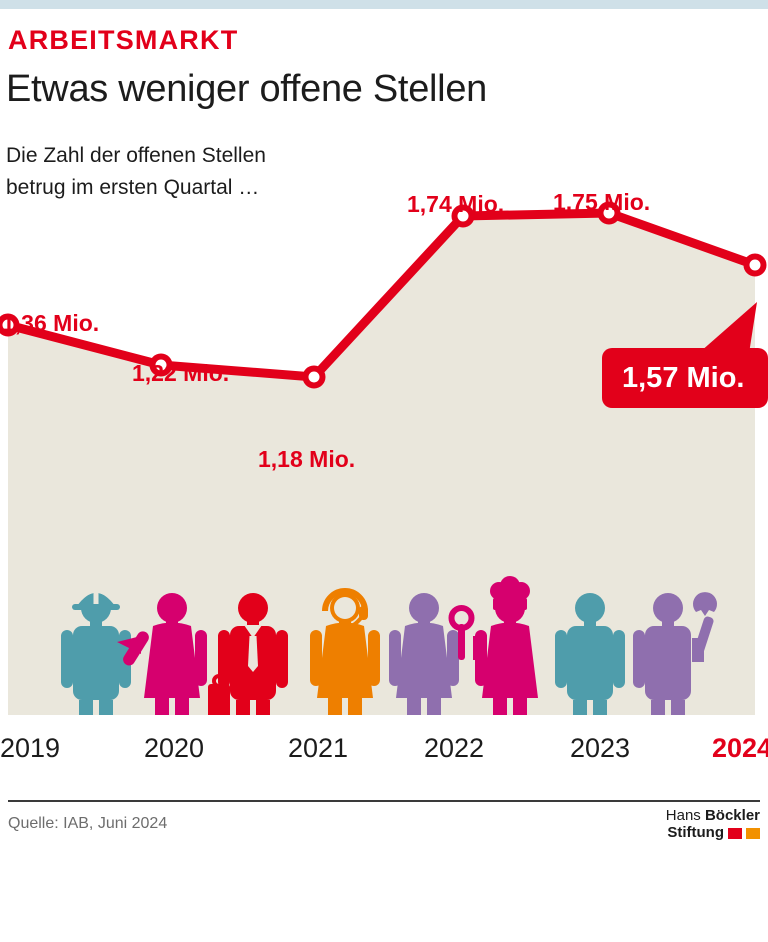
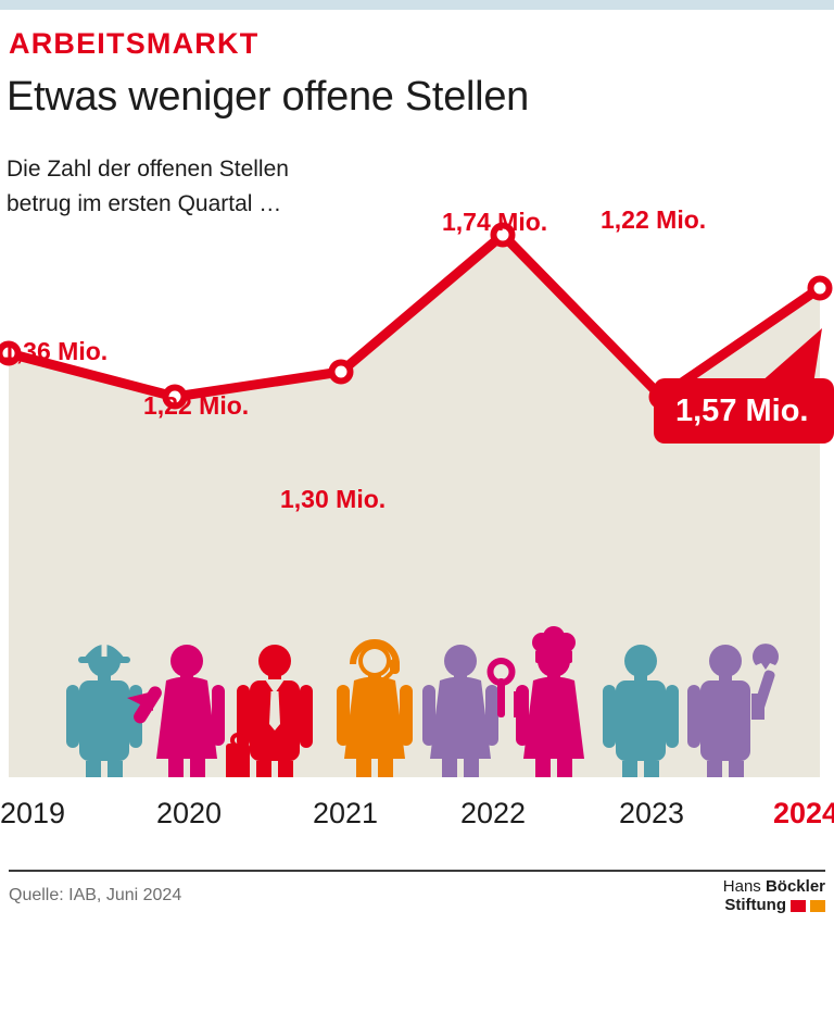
2021: 1,18 -> 1,30
2023: 1,75 -> 1,22
